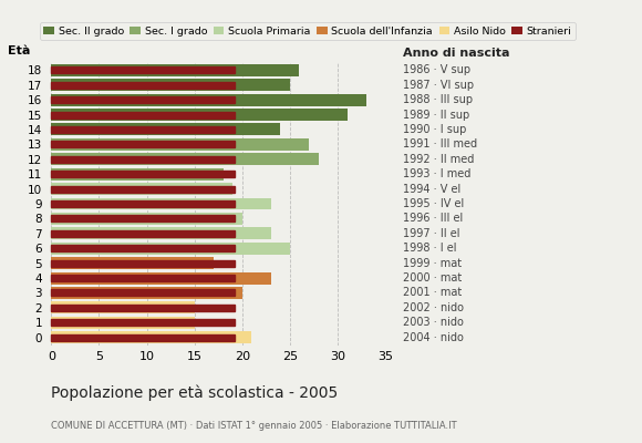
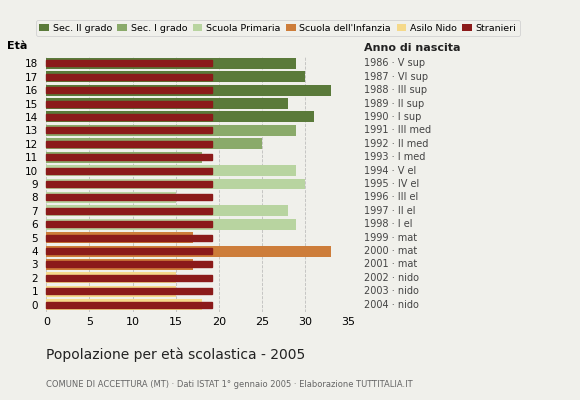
18: 26 -> 29
17: 25 -> 30
15: 31 -> 28
14: 24 -> 31
13: 27 -> 29
12: 28 -> 25
10: 19 -> 29
9: 23 -> 30
8: 20 -> 15
7: 23 -> 28
6: 25 -> 29
4: 23 -> 33
3: 20 -> 17
0: 21 -> 18
